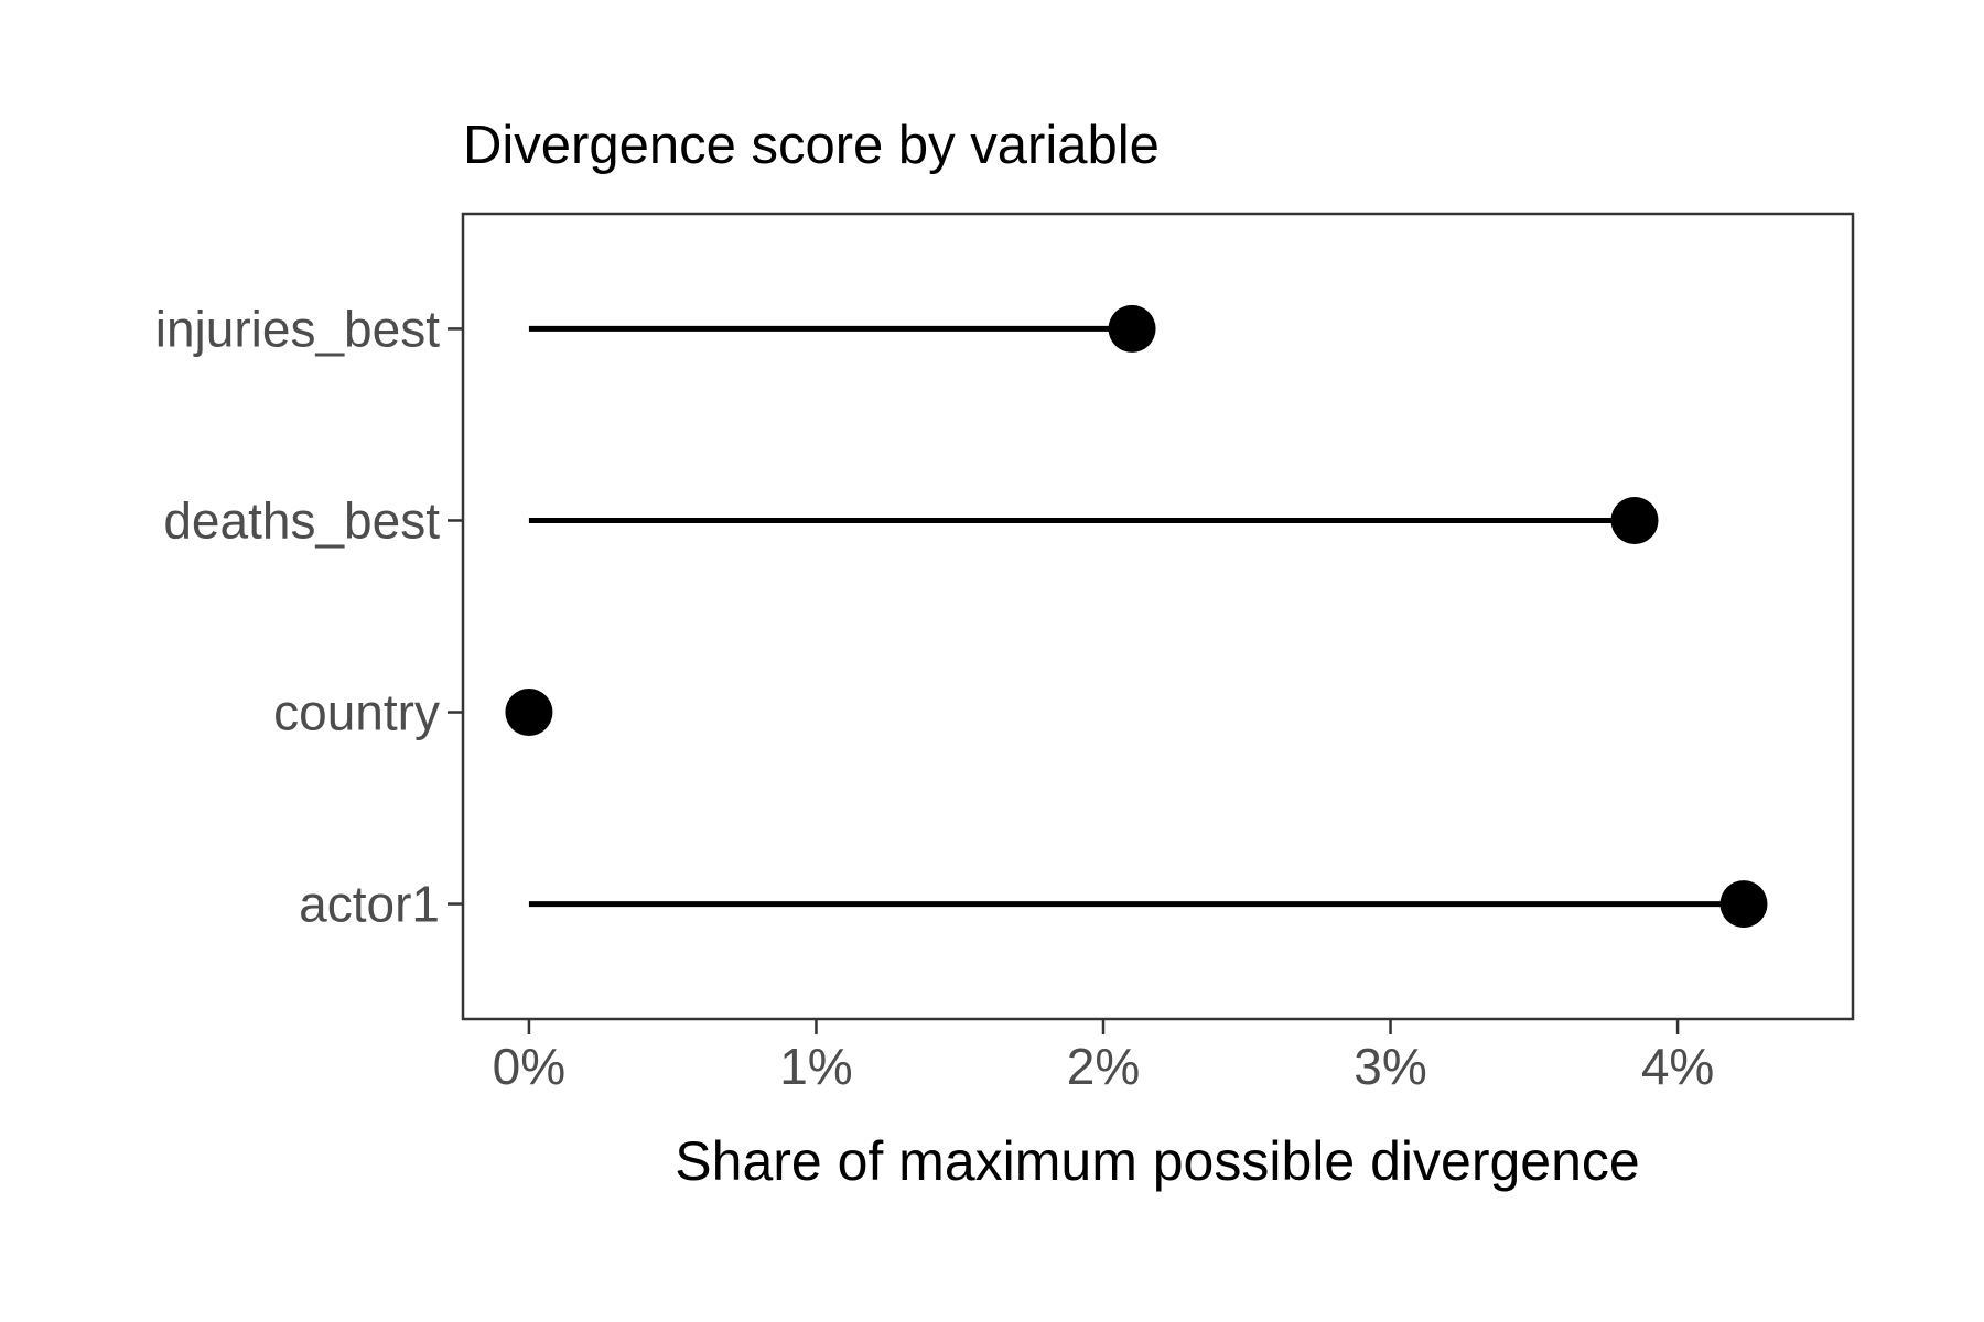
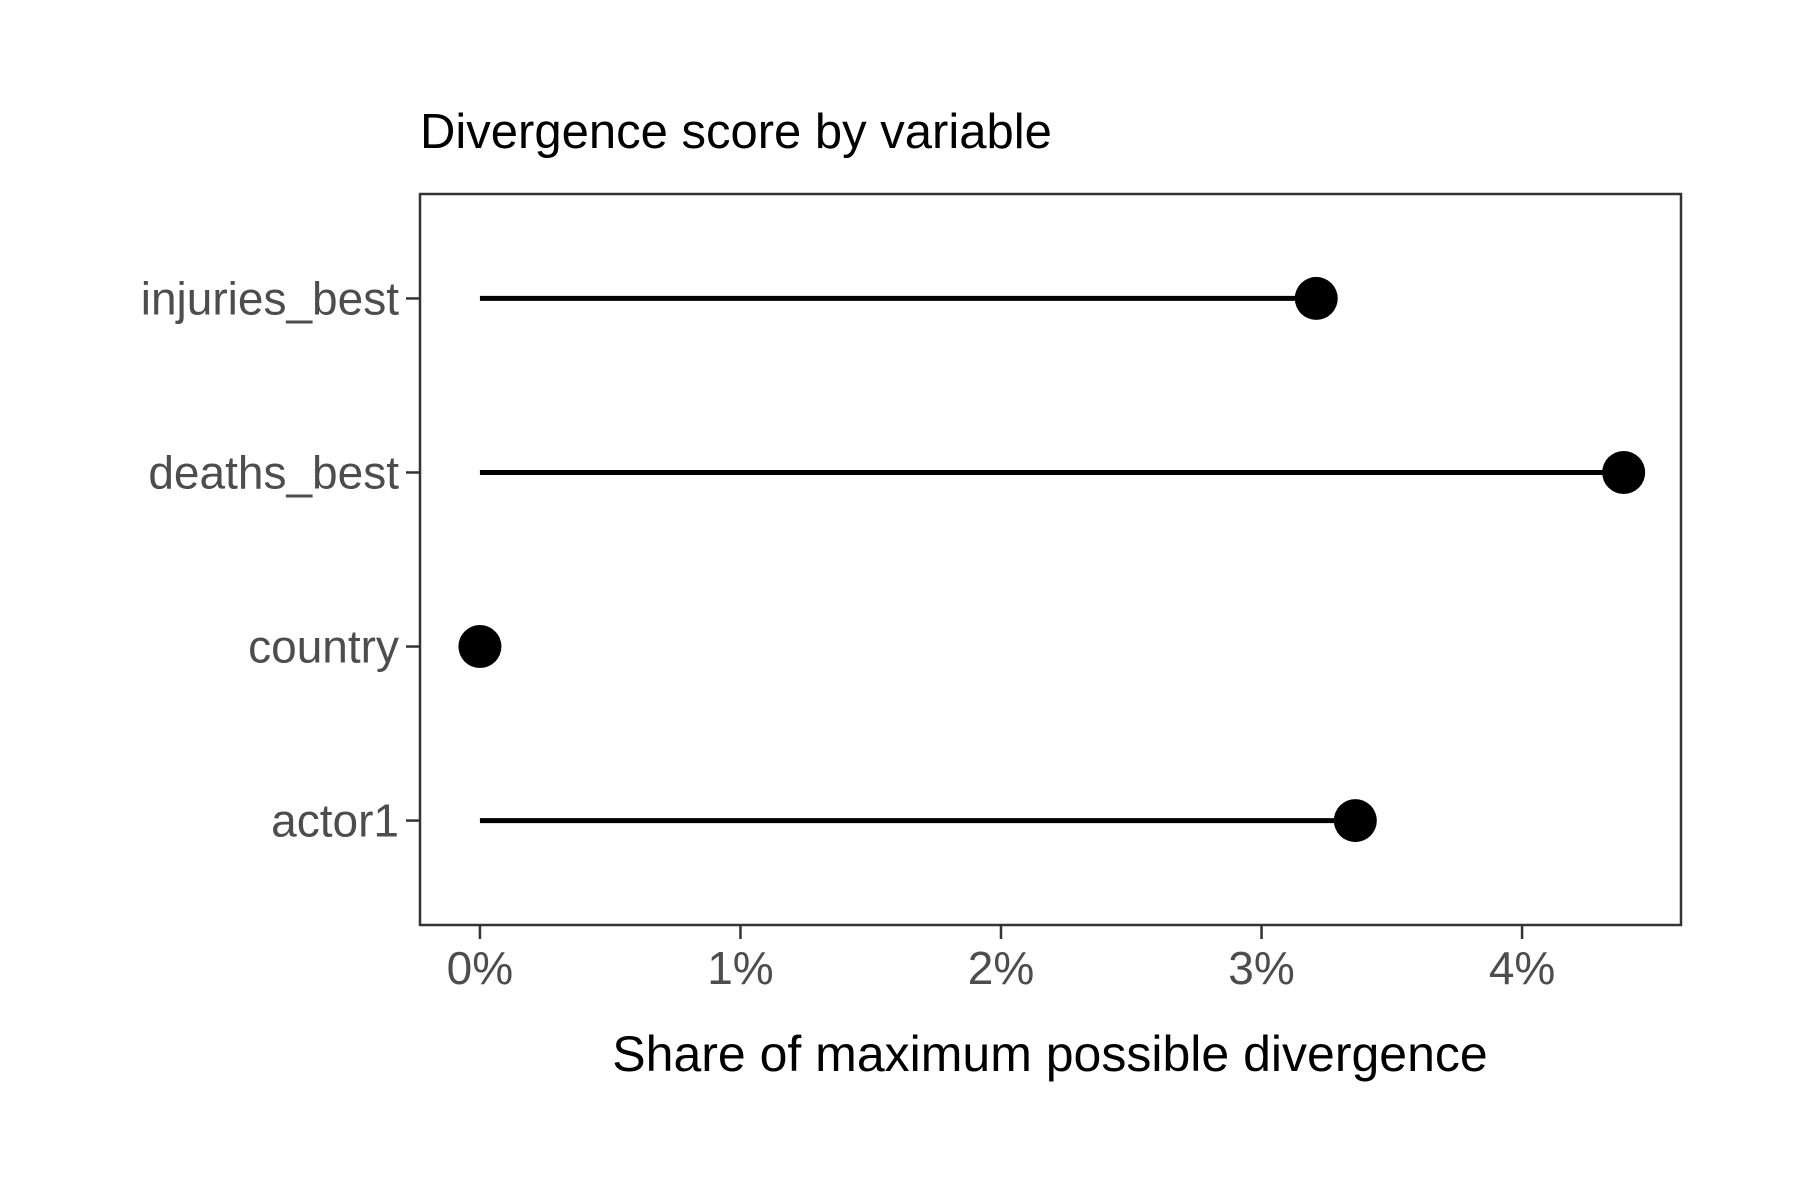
injuries_best: 2.10% -> 3.21%
deaths_best: 3.85% -> 4.39%
actor1: 4.23% -> 3.36%
